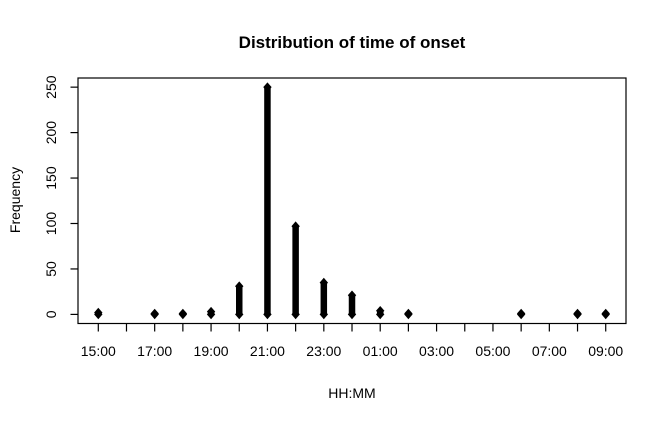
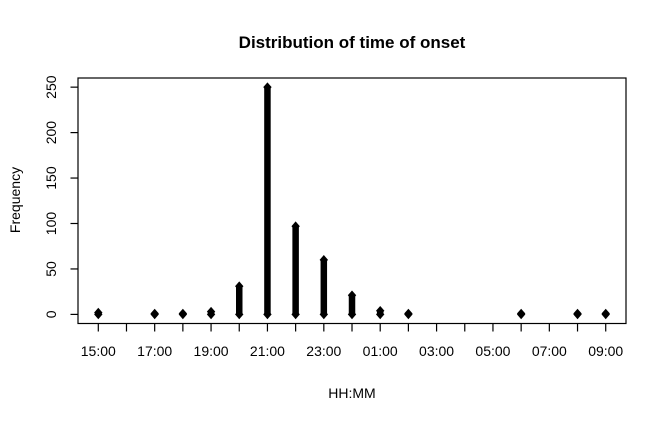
23:00: 40 -> 60
